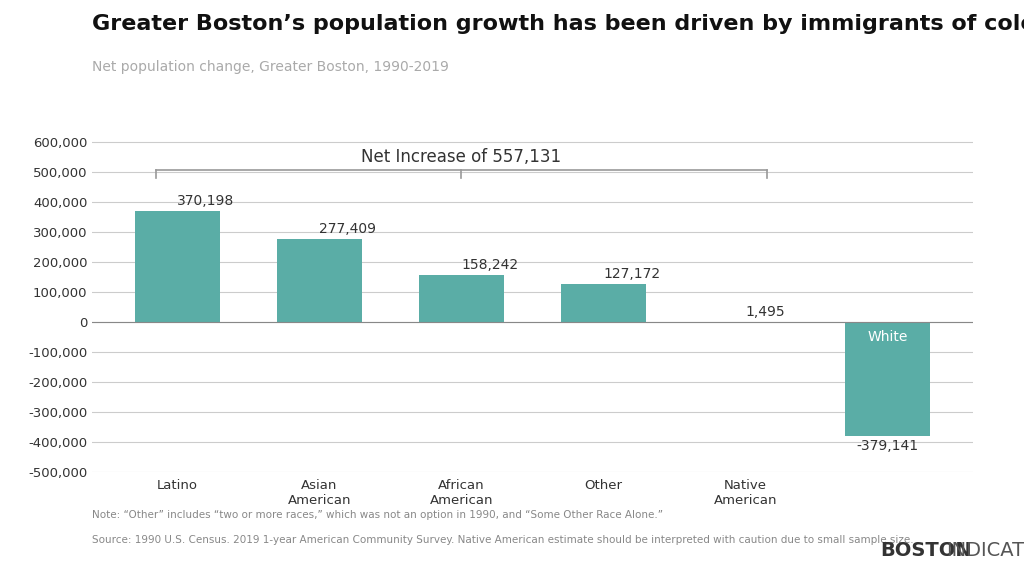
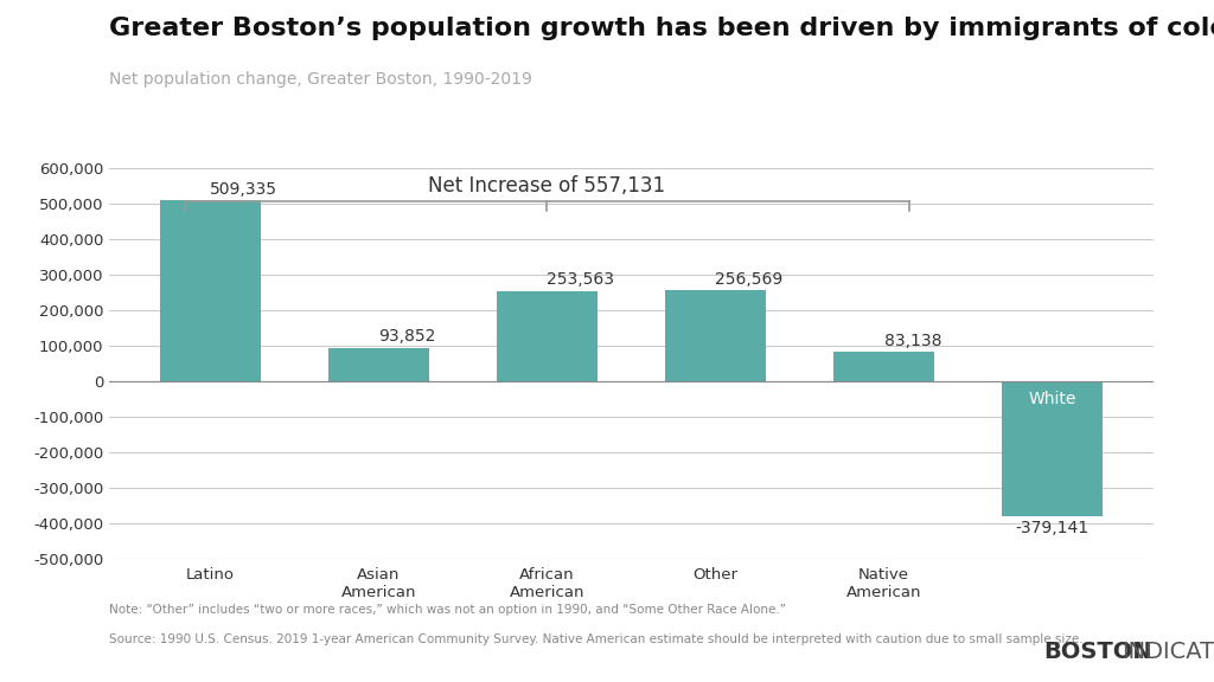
Latino: 370,198 -> 509,335
Asian American: 277,409 -> 93,852
African American: 158,242 -> 253,563
Other: 127,172 -> 256,569
Native American: 1,495 -> 83,138
